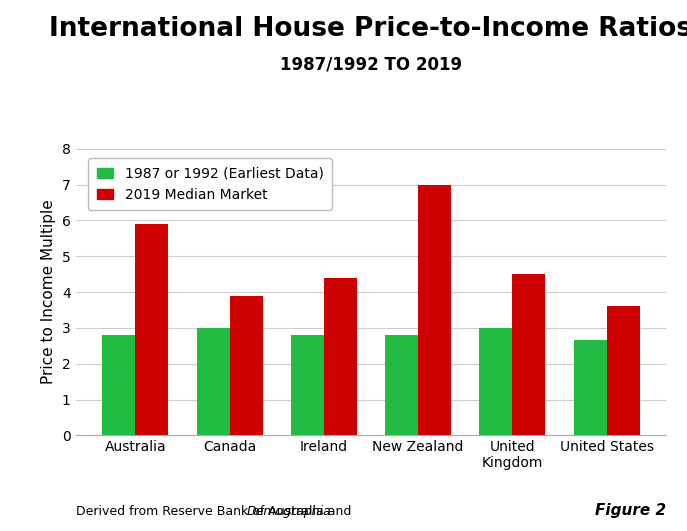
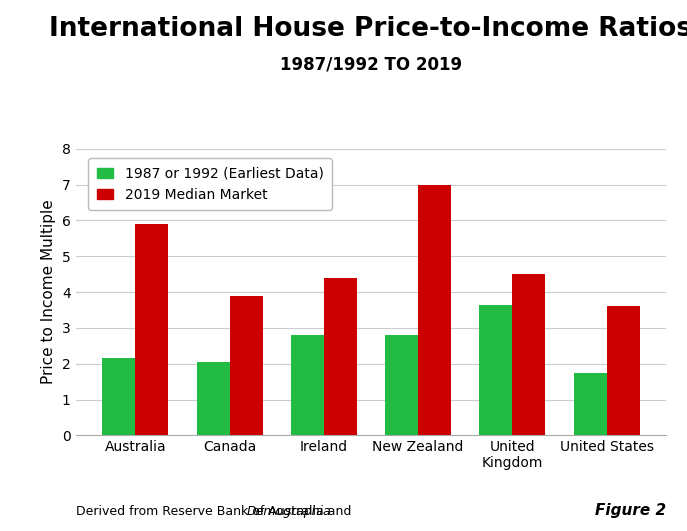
1987 or 1992 (Earliest Data)/Australia: 2.80 -> 2.15
1987 or 1992 (Earliest Data)/Canada: 3.00 -> 2.05
1987 or 1992 (Earliest Data)/United Kingdom: 3.00 -> 3.65
1987 or 1992 (Earliest Data)/United States: 2.65 -> 1.75
